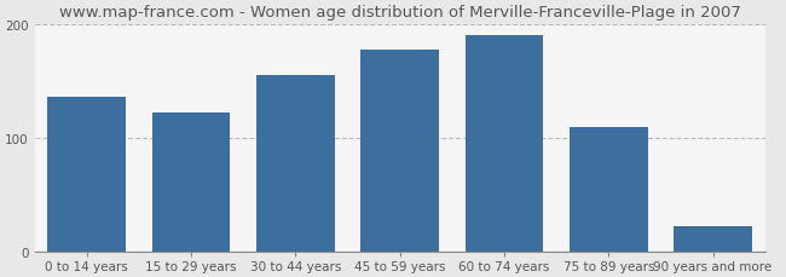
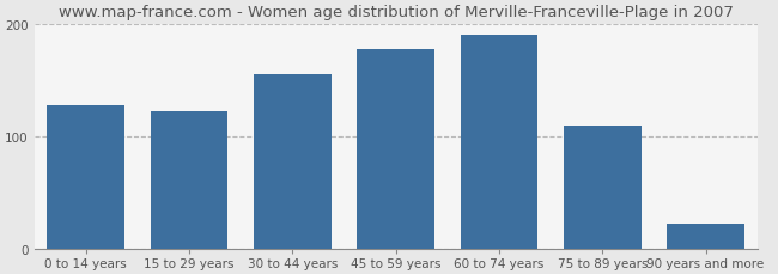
0 to 14 years: 136 -> 128
